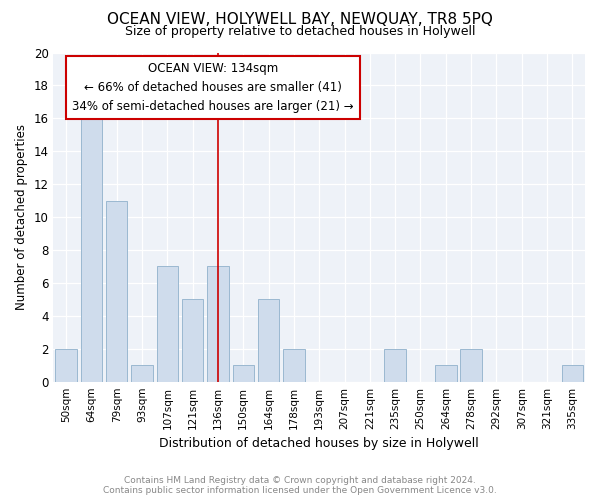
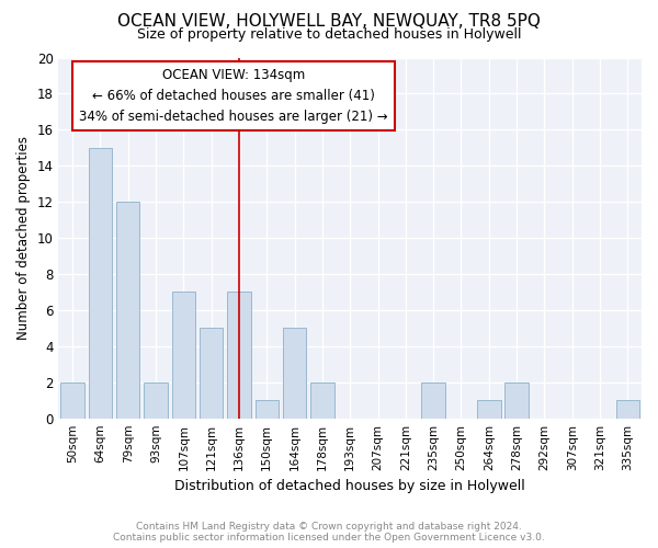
64sqm: 16 -> 15
79sqm: 11 -> 12
93sqm: 1 -> 2
